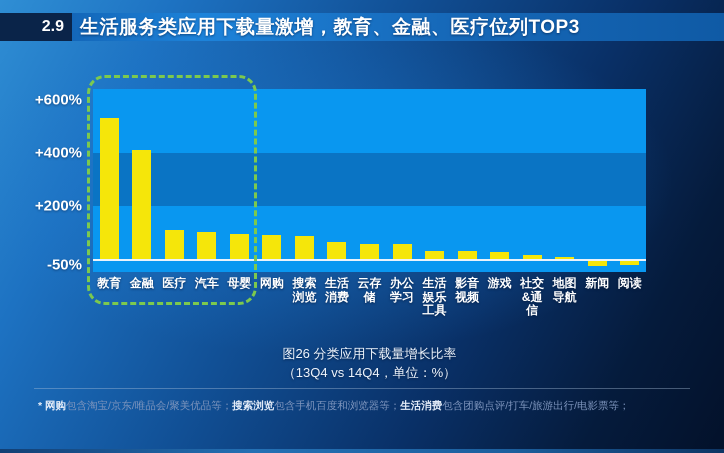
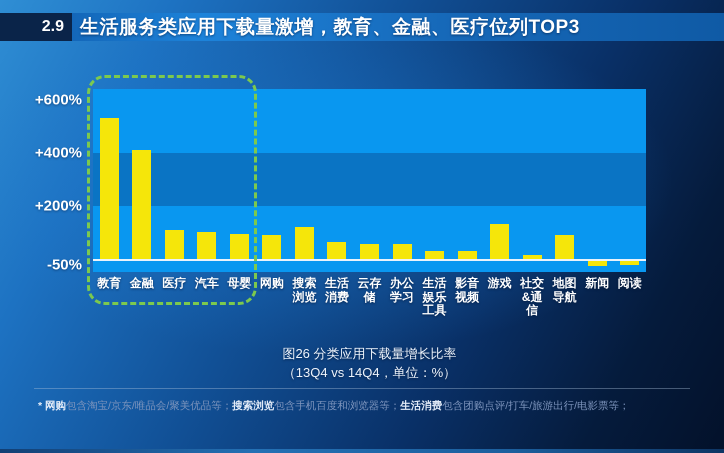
搜索浏览: 80% -> 120%
游戏: 20% -> 130%
地图导航: 10% -> 90%
